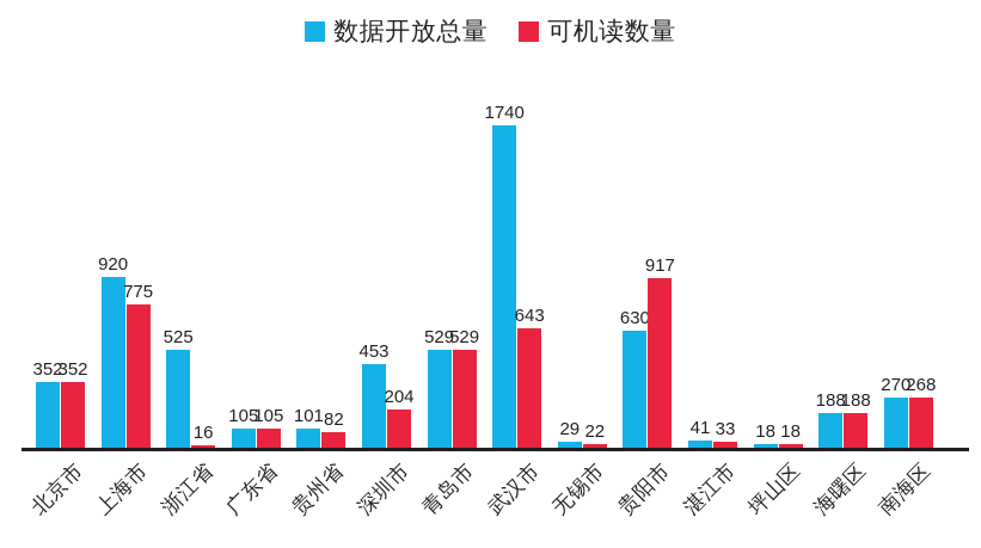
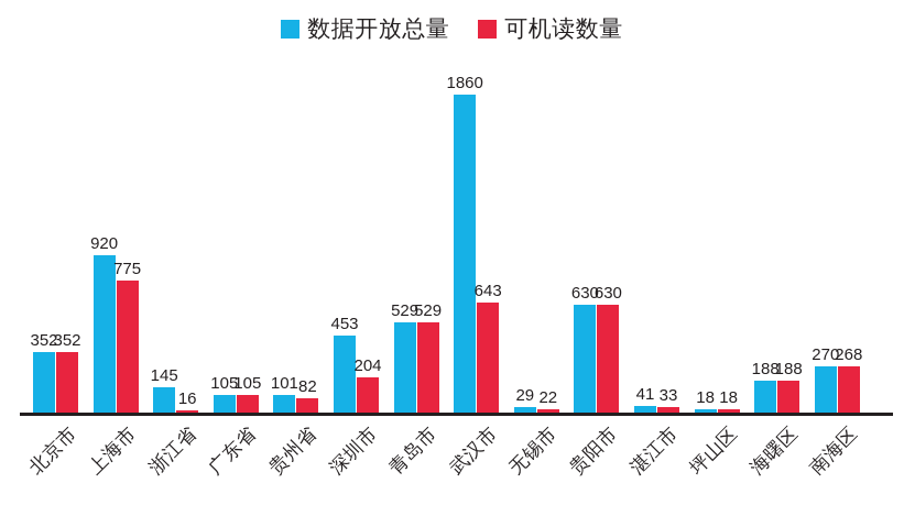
数据开放总量/浙江省: 525 -> 145
数据开放总量/武汉市: 1740 -> 1860
可机读数量/贵阳市: 917 -> 630
